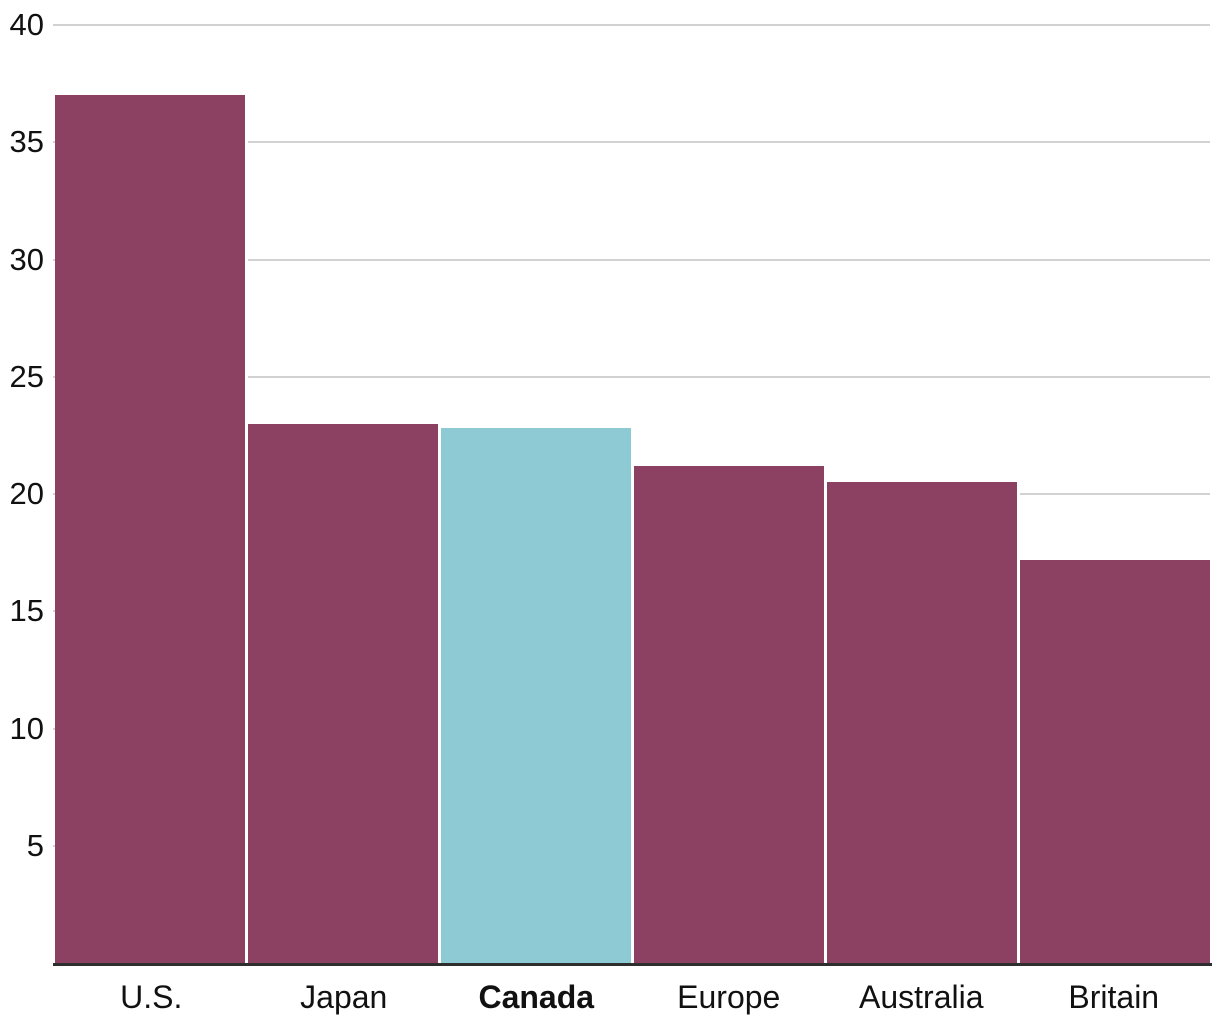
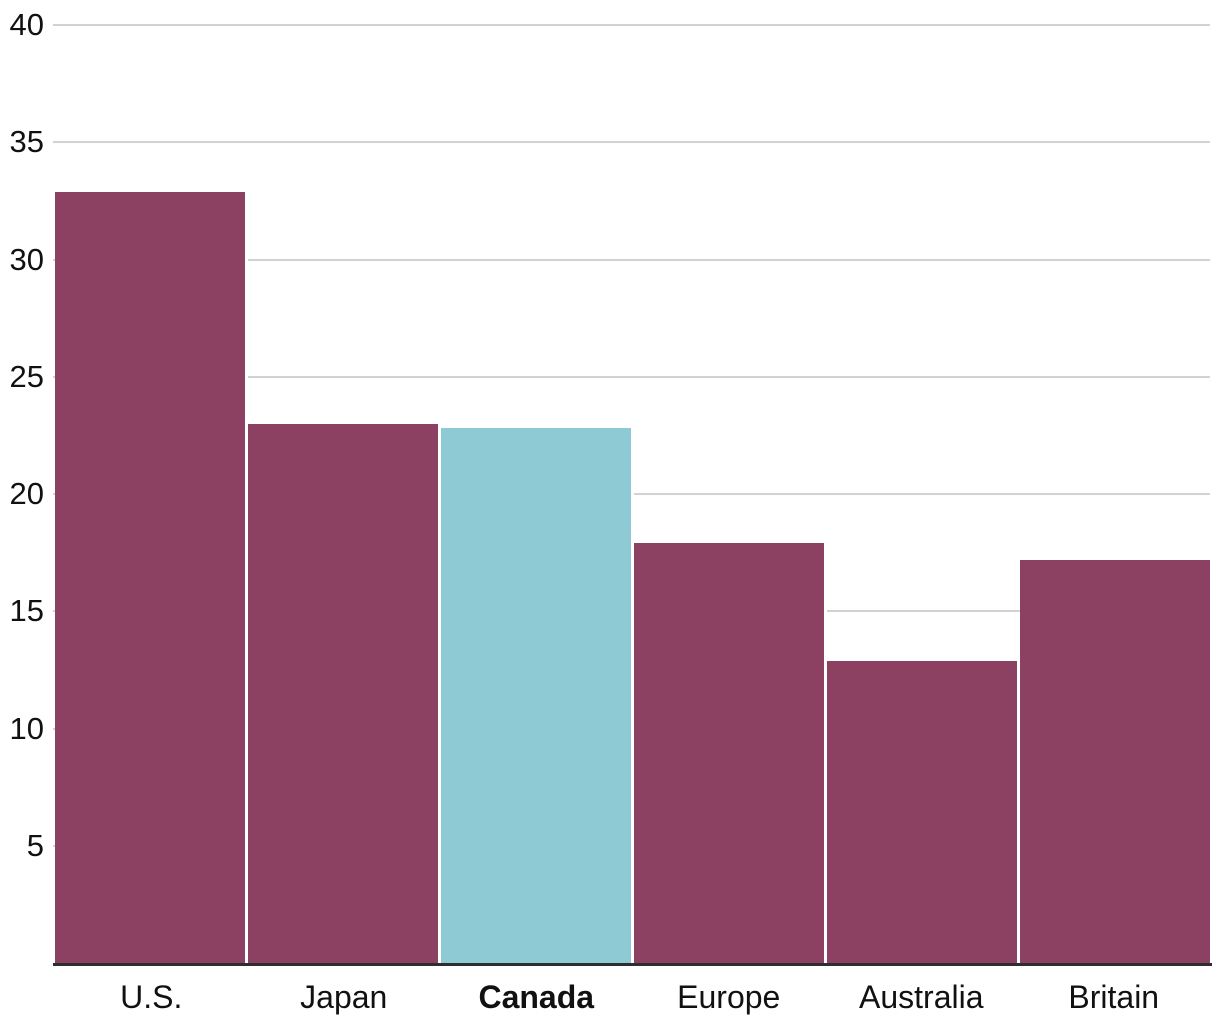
U.S.: 37.0 -> 32.9
Europe: 21.2 -> 17.9
Australia: 20.5 -> 12.9
